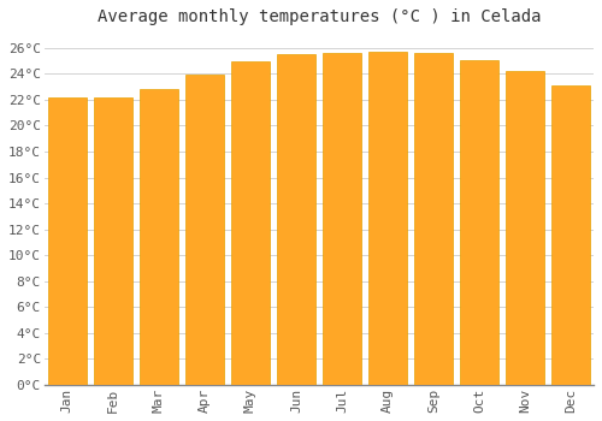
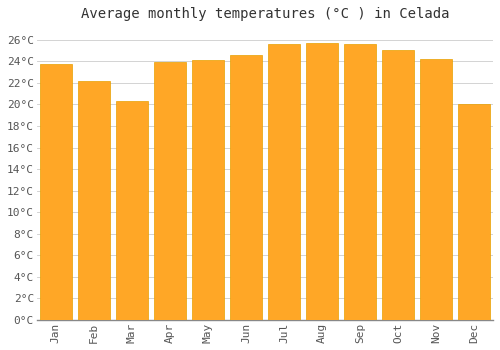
Jan: 22.2°C -> 23.8°C
Mar: 22.8°C -> 20.3°C
May: 25.0°C -> 24.1°C
Jun: 25.5°C -> 24.6°C
Dec: 23.1°C -> 20.0°C
